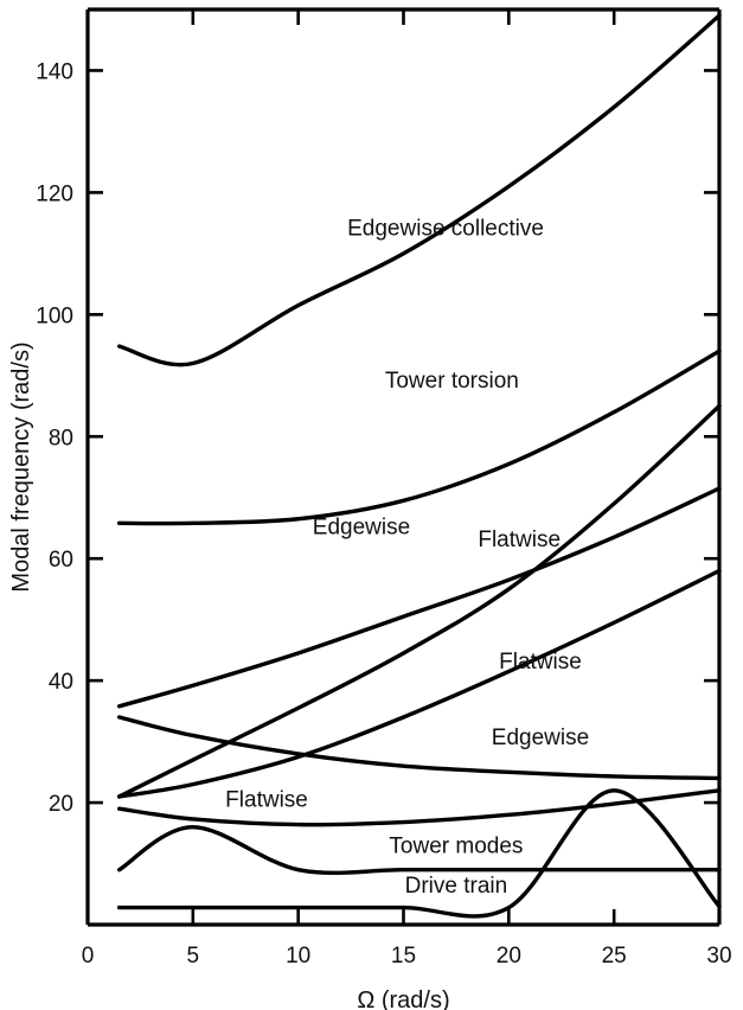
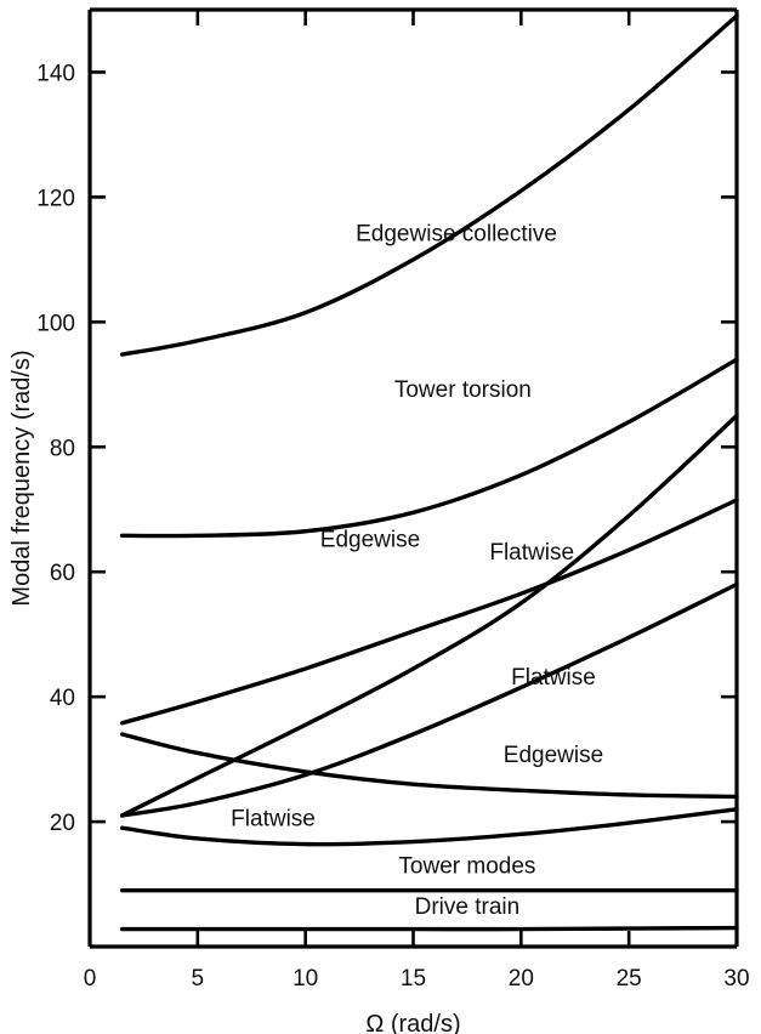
Edgewise collective/5: 92 -> 97
Tower modes/5: 16 -> 9
Drive train/25: 22 -> 3
